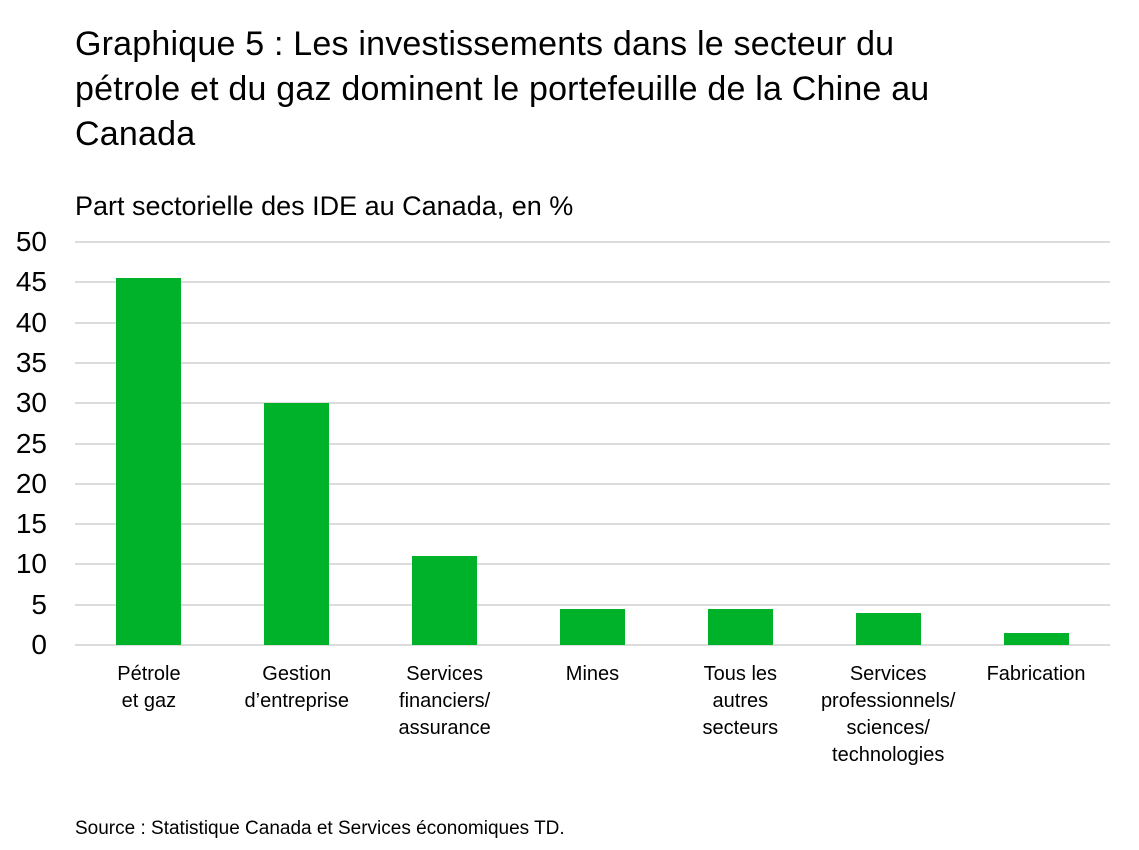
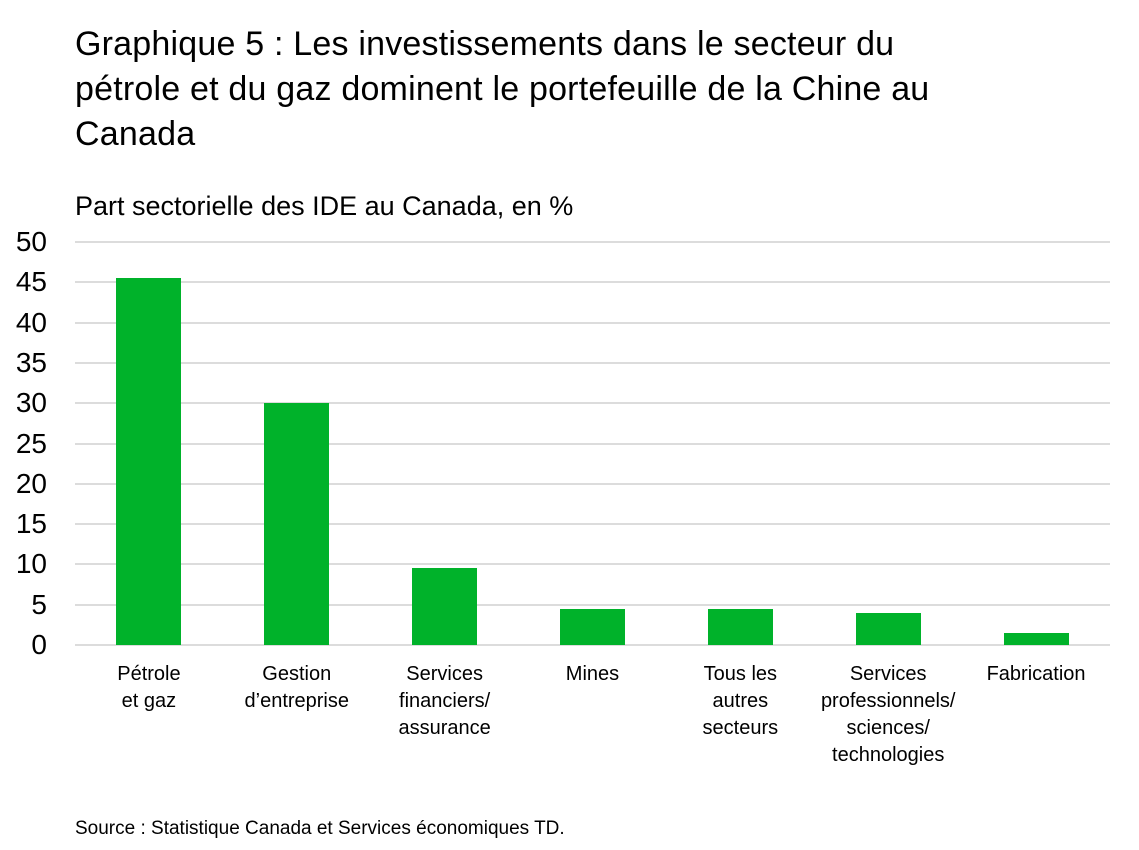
Services financiers/assurance: 11 -> 10
